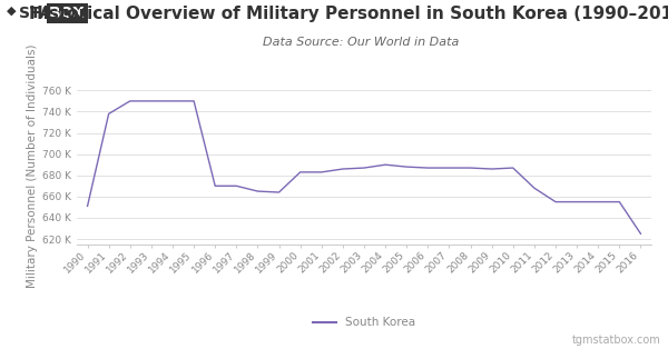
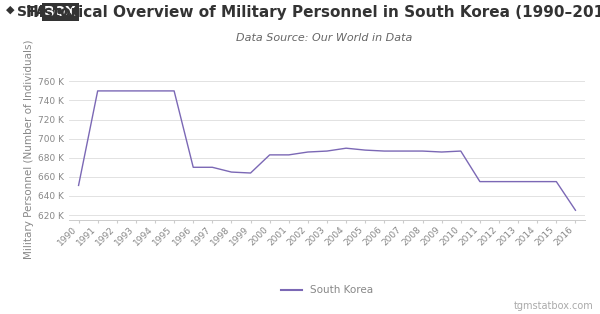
1991: 738 K -> 750 K
2011: 668 K -> 655 K
